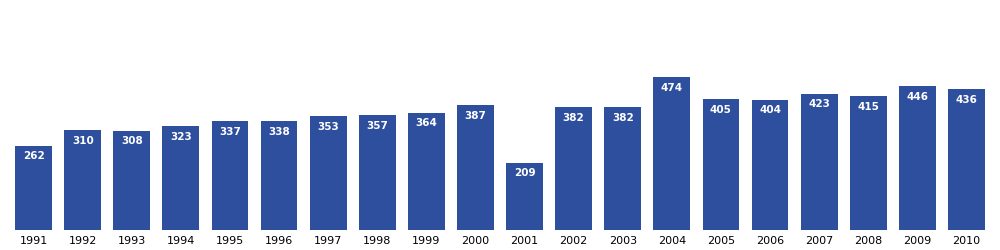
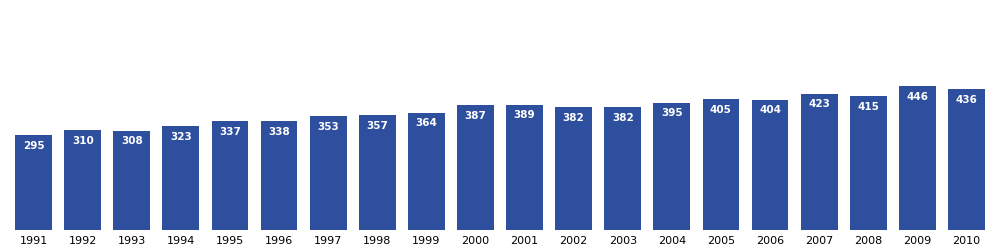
1991: 262 -> 295
2001: 209 -> 389
2004: 474 -> 395
